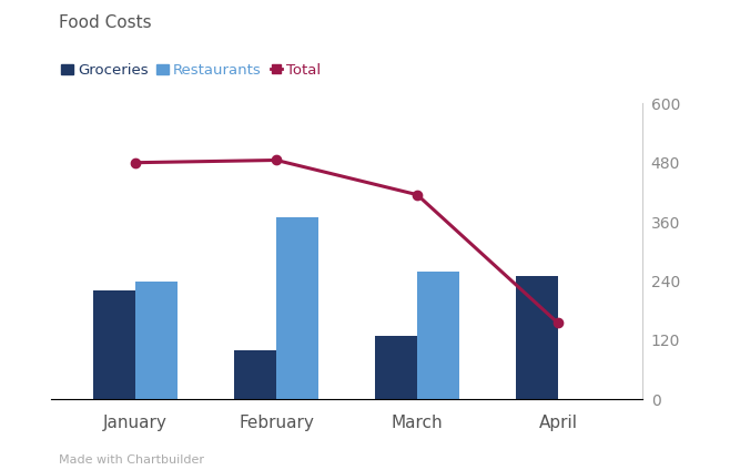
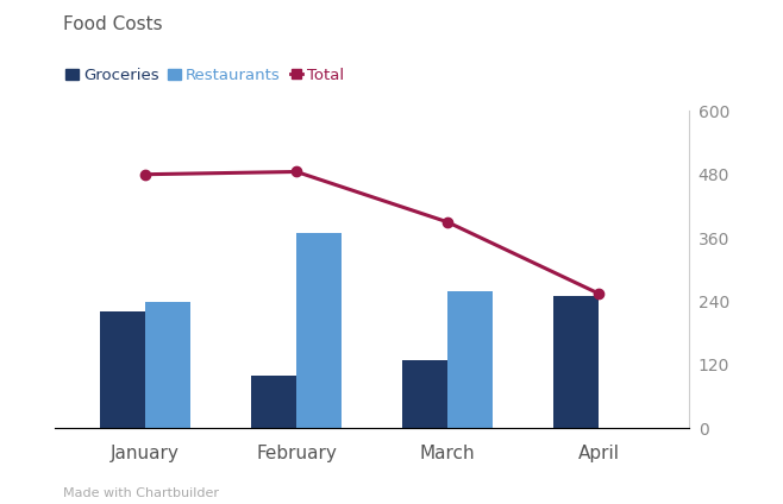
Total/March: 415 -> 390
Total/April: 155 -> 255
